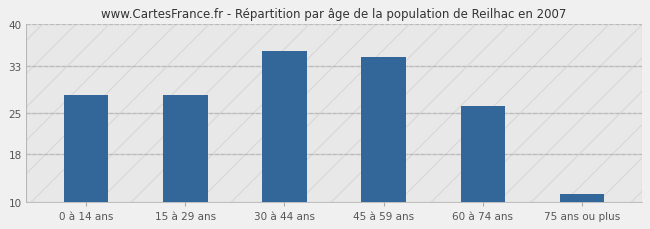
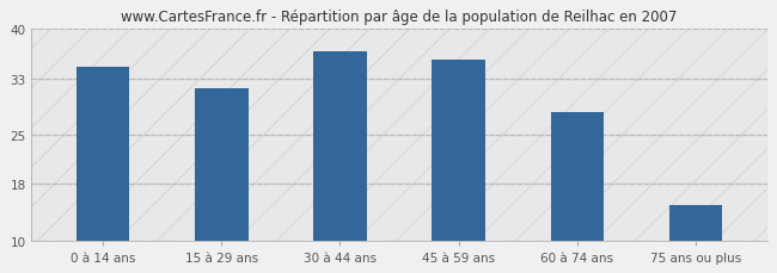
0 à 14 ans: 28.0 -> 34.6
15 à 29 ans: 28.0 -> 31.6
30 à 44 ans: 35.5 -> 36.8
45 à 59 ans: 34.5 -> 35.6
60 à 74 ans: 26.2 -> 28.2
75 ans ou plus: 11.3 -> 15.0
